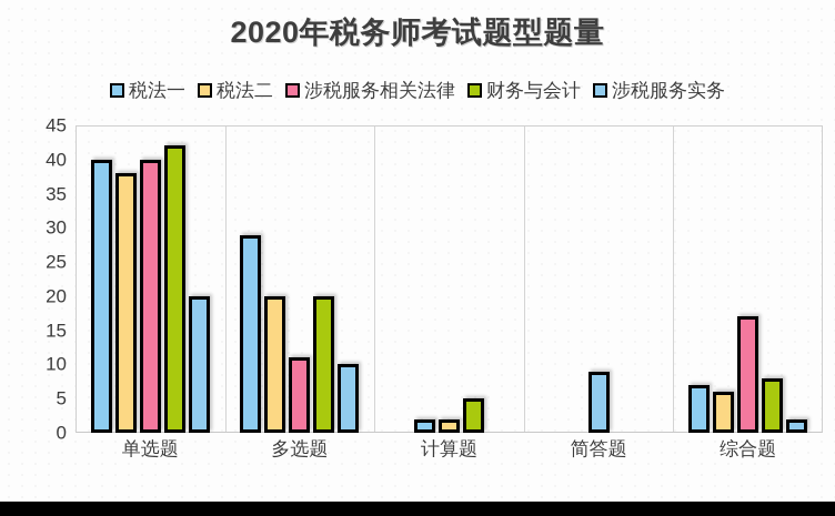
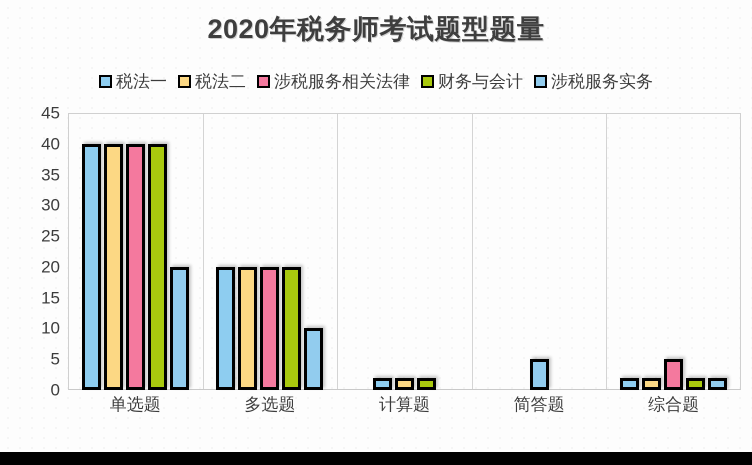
税法二/单选题: 38 -> 40
财务与会计/单选题: 42 -> 40
税法一/多选题: 29 -> 20
涉税服务相关法律/多选题: 11 -> 20
财务与会计/计算题: 5 -> 2
涉税服务实务/简答题: 9 -> 5
税法一/综合题: 7 -> 2
税法二/综合题: 6 -> 2
涉税服务相关法律/综合题: 17 -> 5
财务与会计/综合题: 8 -> 2
